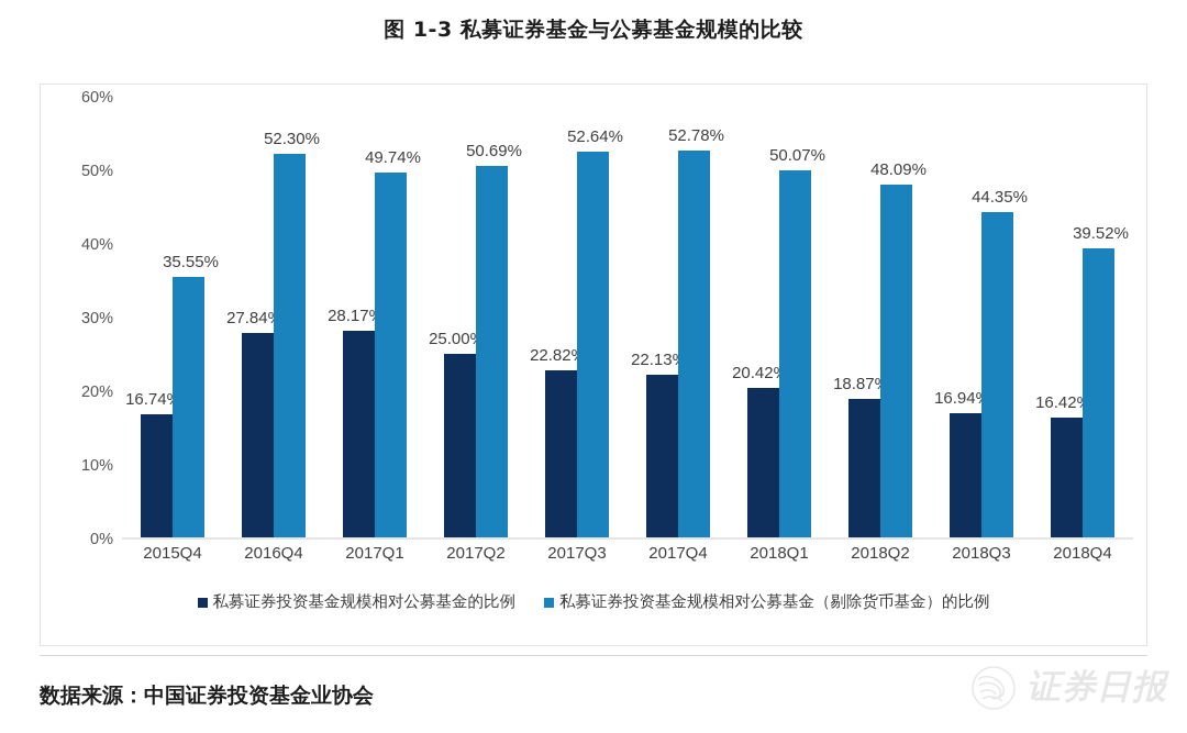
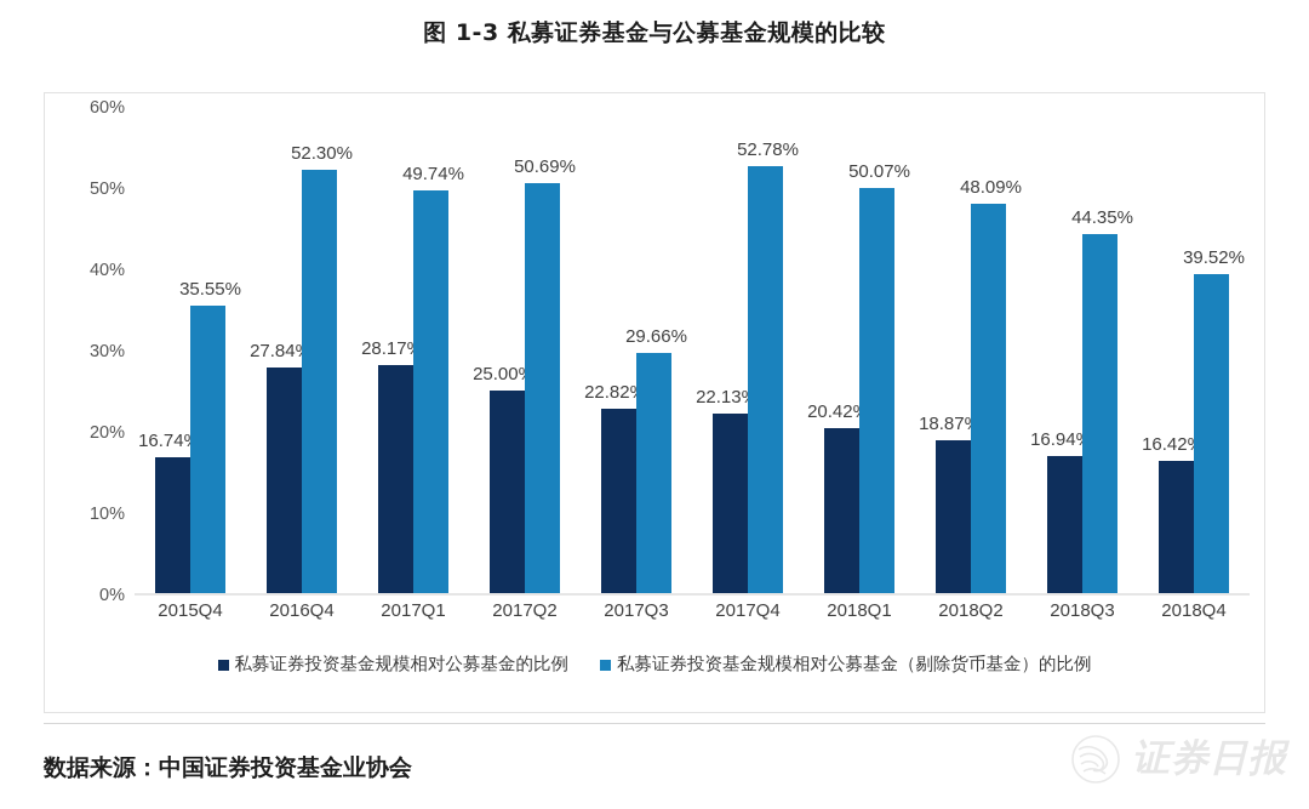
私募证券投资基金规模相对公募基金（剔除货币基金）的比例/2017Q3: 52.64% -> 29.66%
